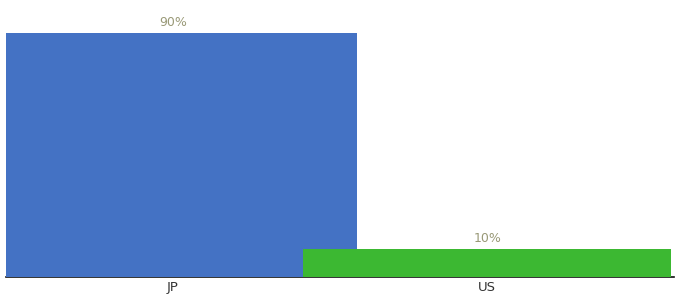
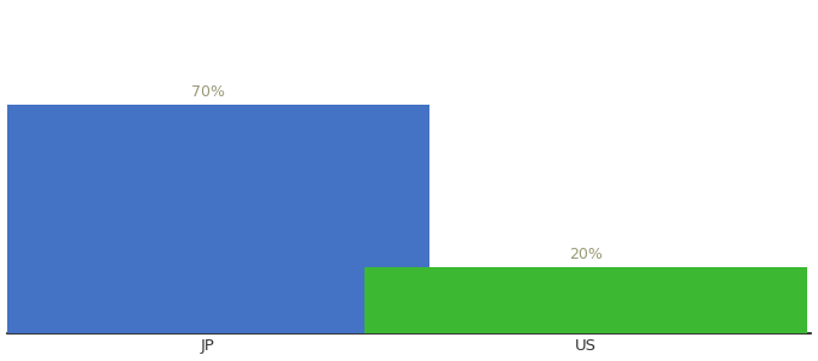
JP: 90% -> 70%
US: 10% -> 20%
